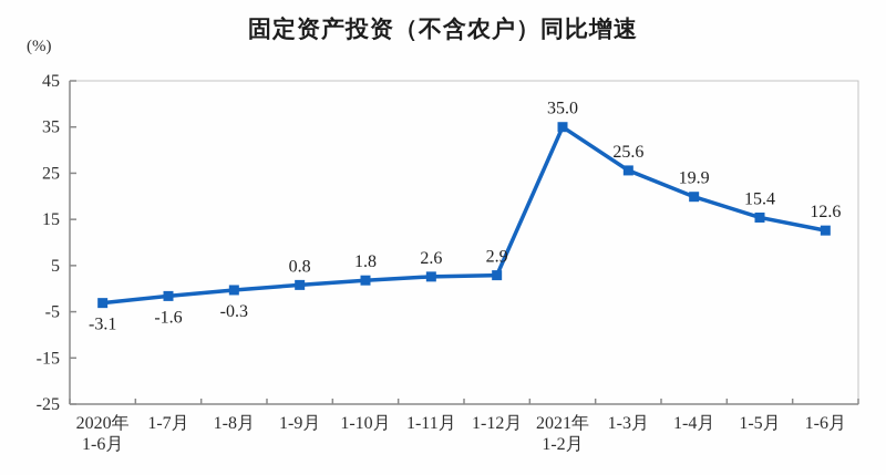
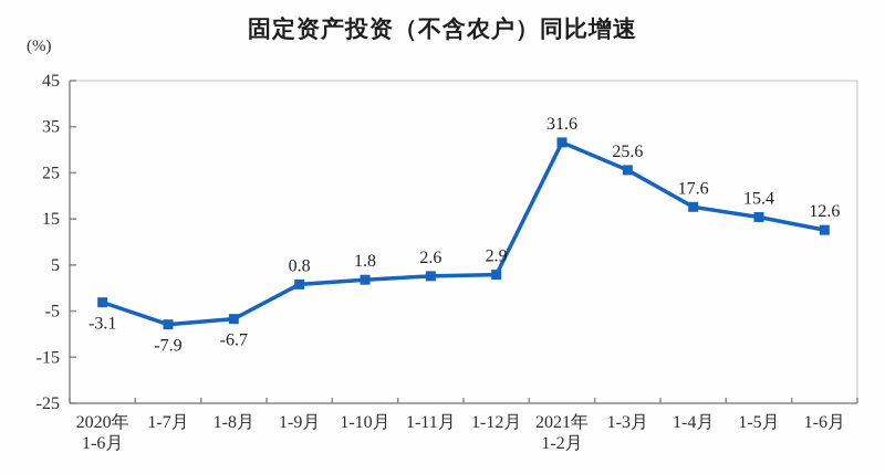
1-7月: -1.6 -> -7.9
1-8月: -0.3 -> -6.7
2021年 1-2月: 35.0 -> 31.6
1-4月: 19.9 -> 17.6
